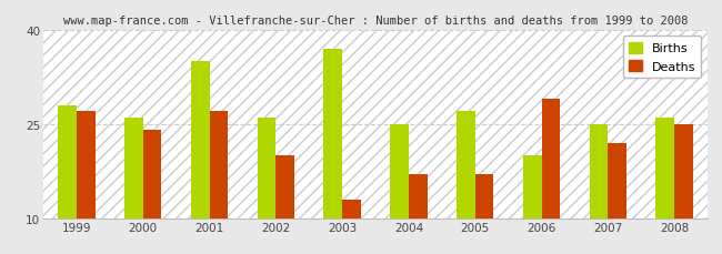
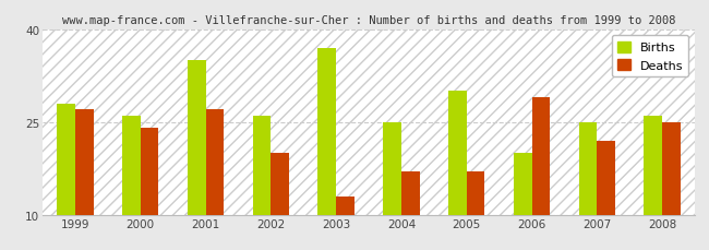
Births/2005: 27 -> 30
